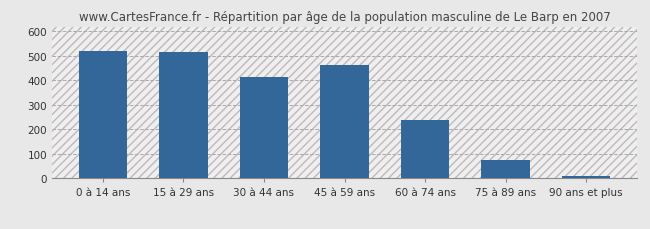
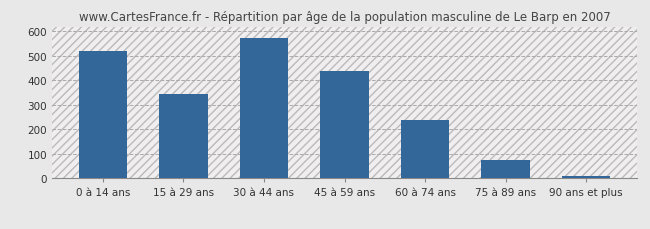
15 à 29 ans: 515 -> 343
30 à 44 ans: 415 -> 575
45 à 59 ans: 465 -> 440
